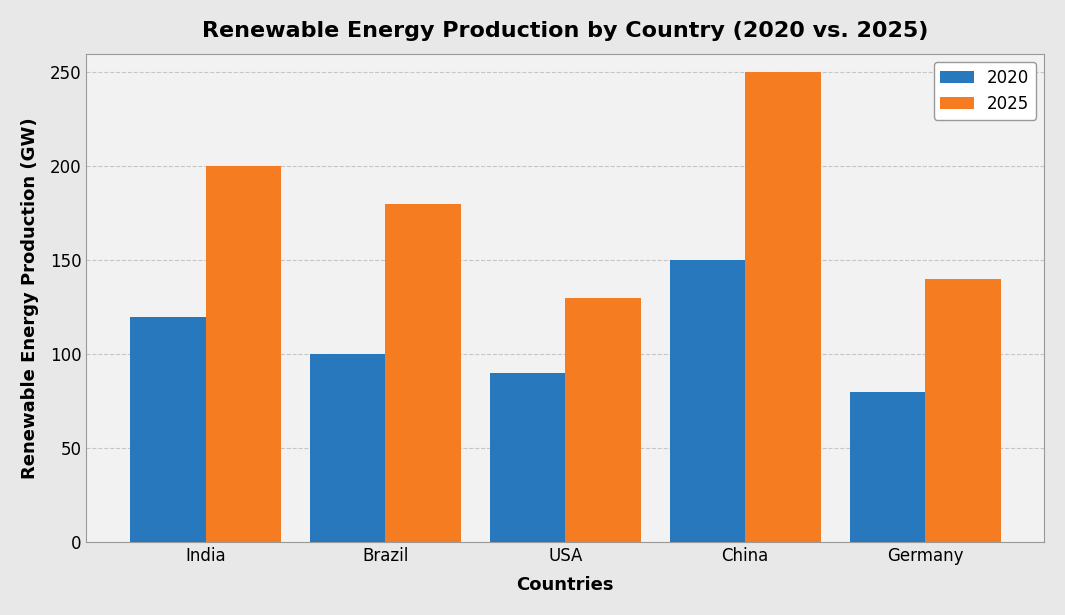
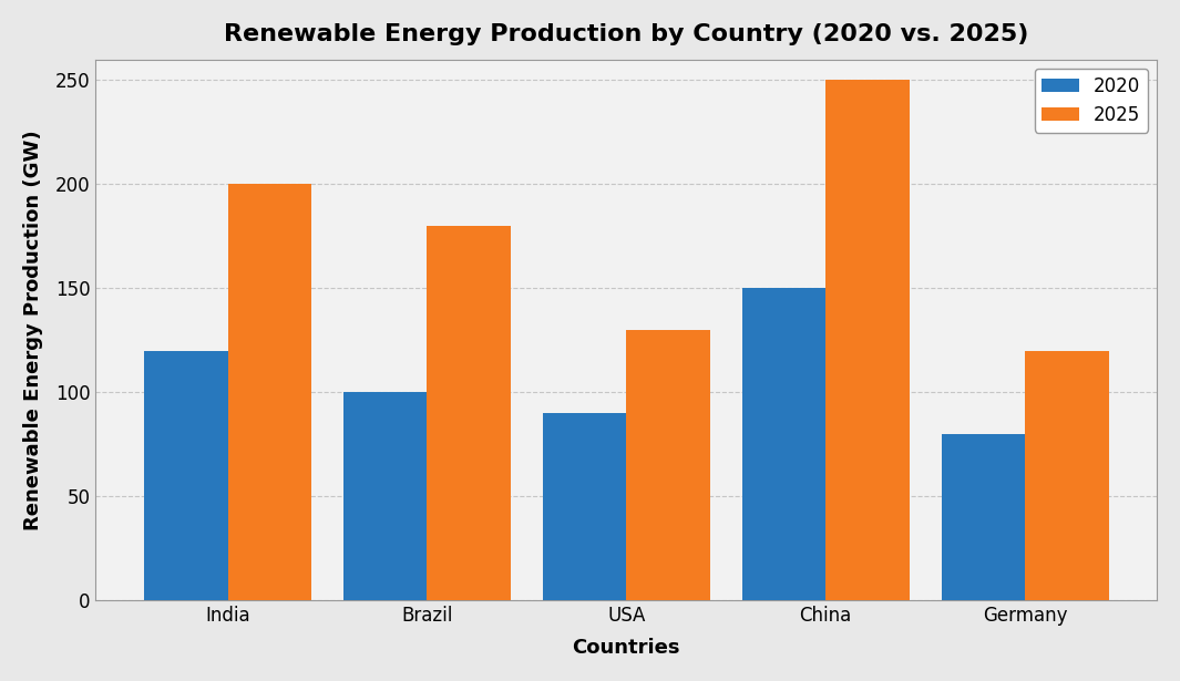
2025/Germany: 140 -> 120
